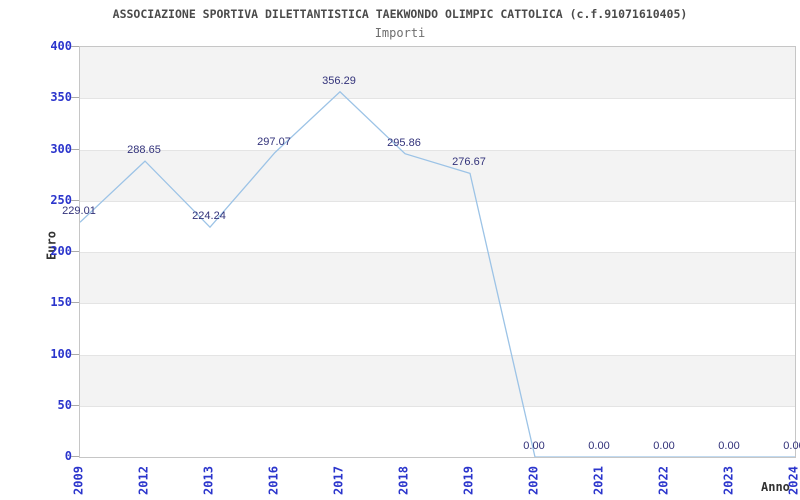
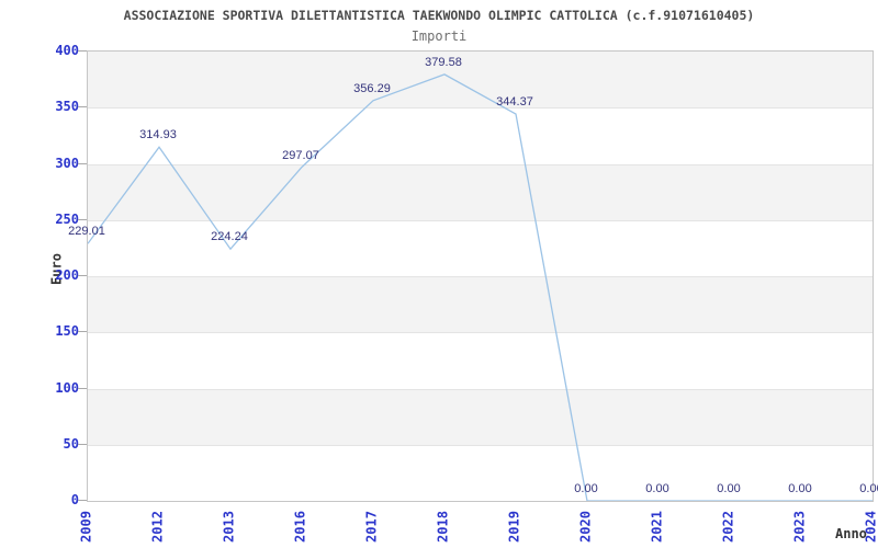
2012: 288.65 -> 314.93
2018: 295.86 -> 379.58
2019: 276.67 -> 344.37
